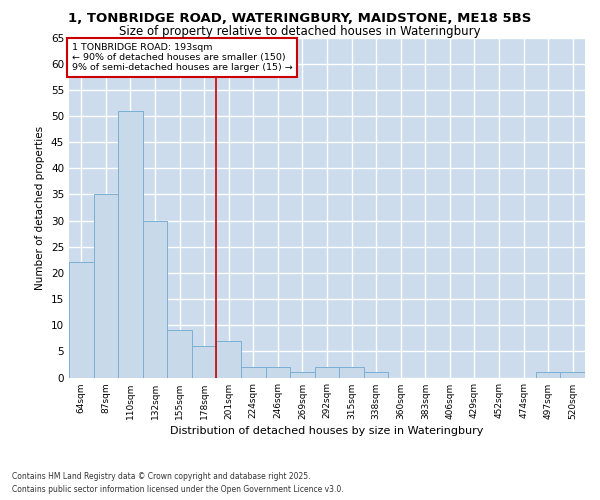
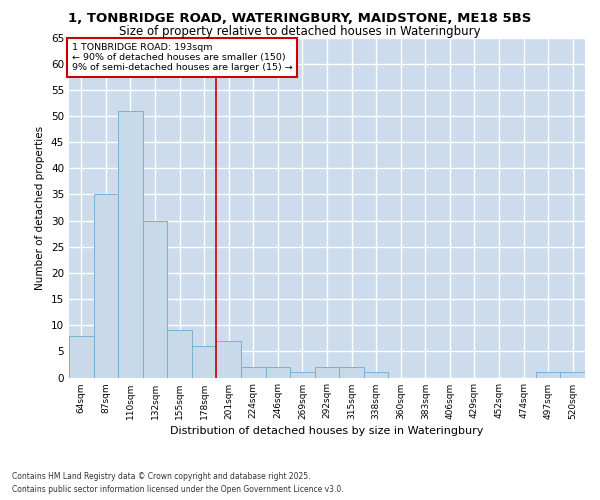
64sqm: 22 -> 8
